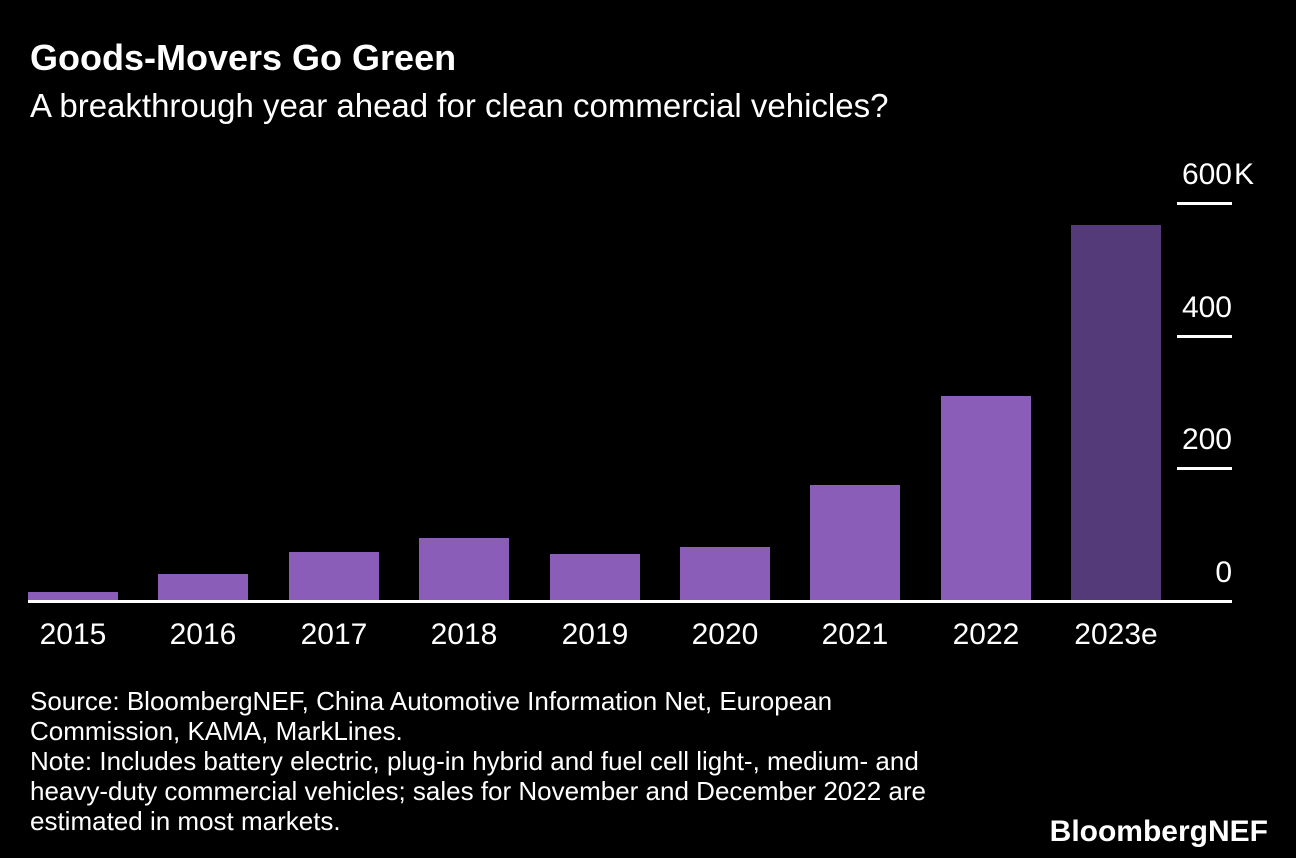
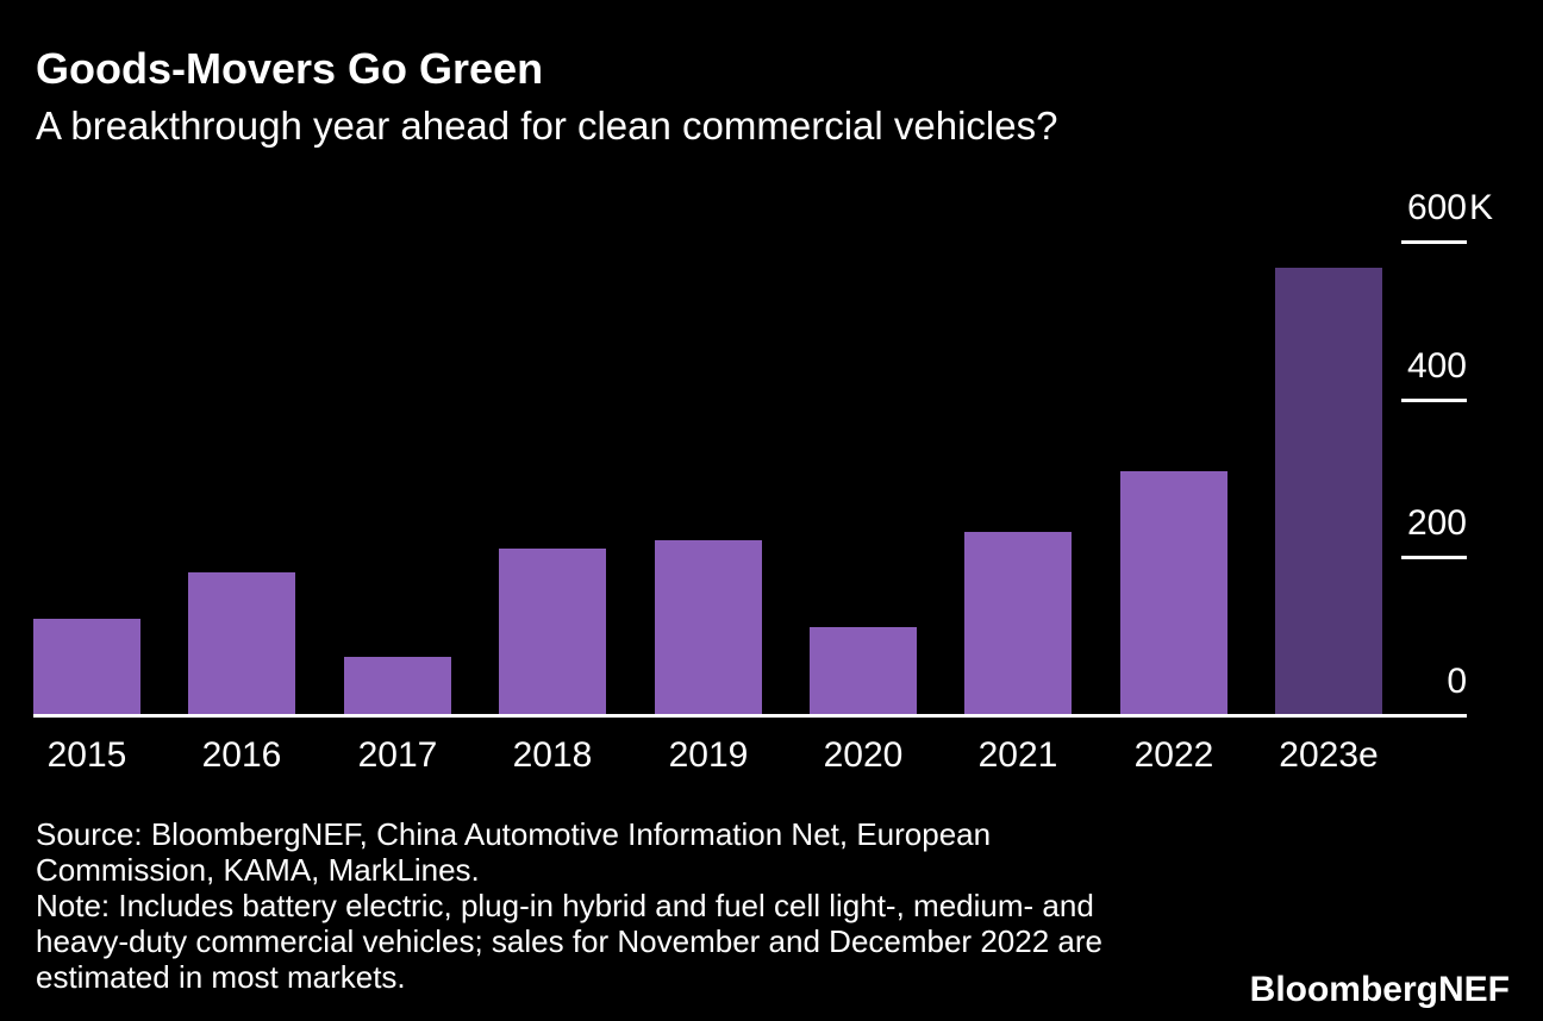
2015: 10 -> 120
2016: 40 -> 180
2018: 90 -> 210
2019: 70 -> 220
2020: 80 -> 110
2021: 170 -> 230
